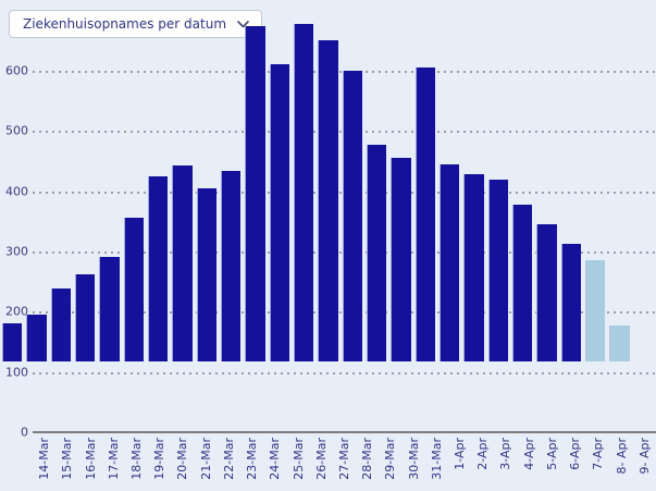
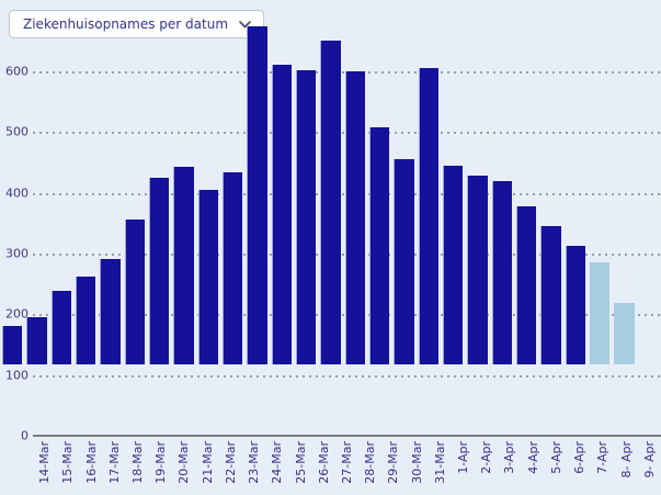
26-Mar: 560 -> 480
29-Mar: 360 -> 390
8- Apr: 60 -> 100
